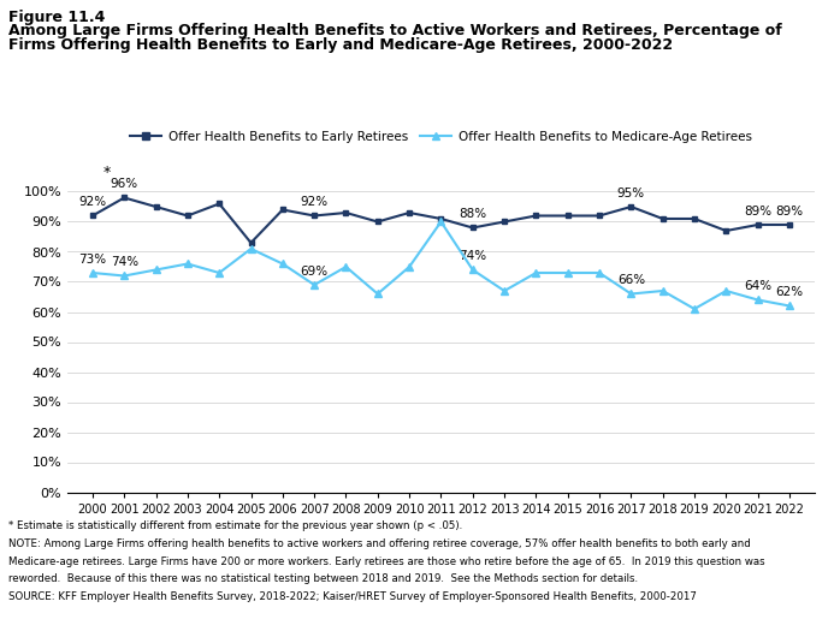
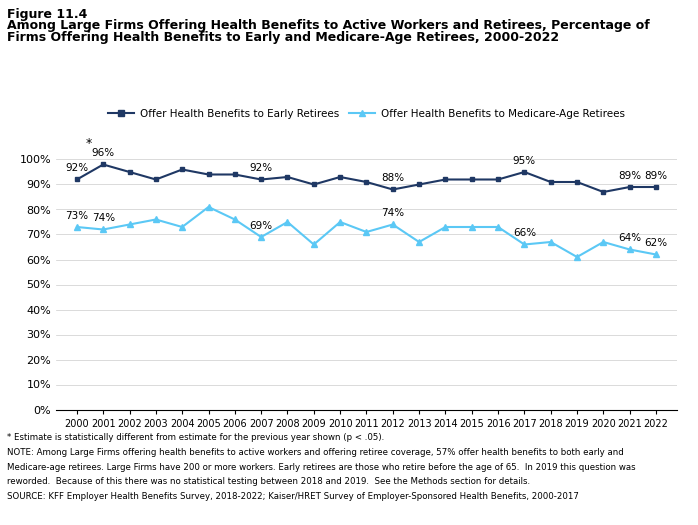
Offer Health Benefits to Early Retirees/2005: 83% -> 94%
Offer Health Benefits to Medicare-Age Retirees/2011: 90% -> 71%
